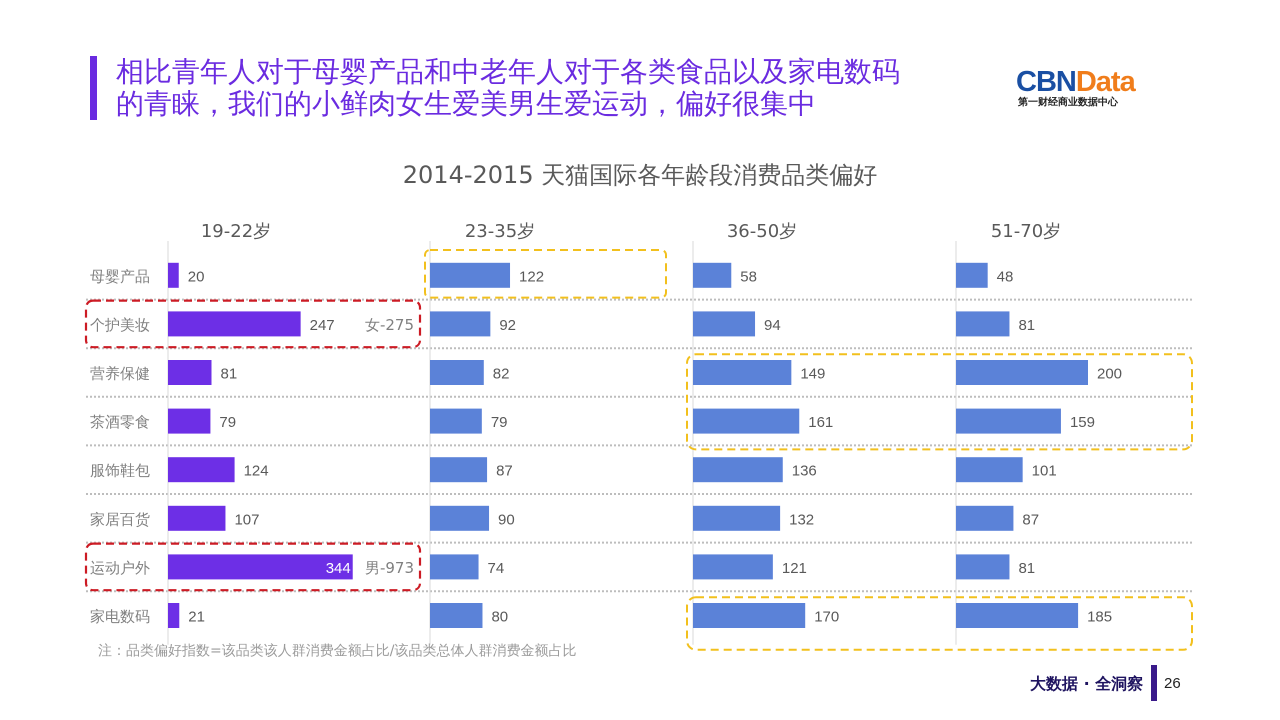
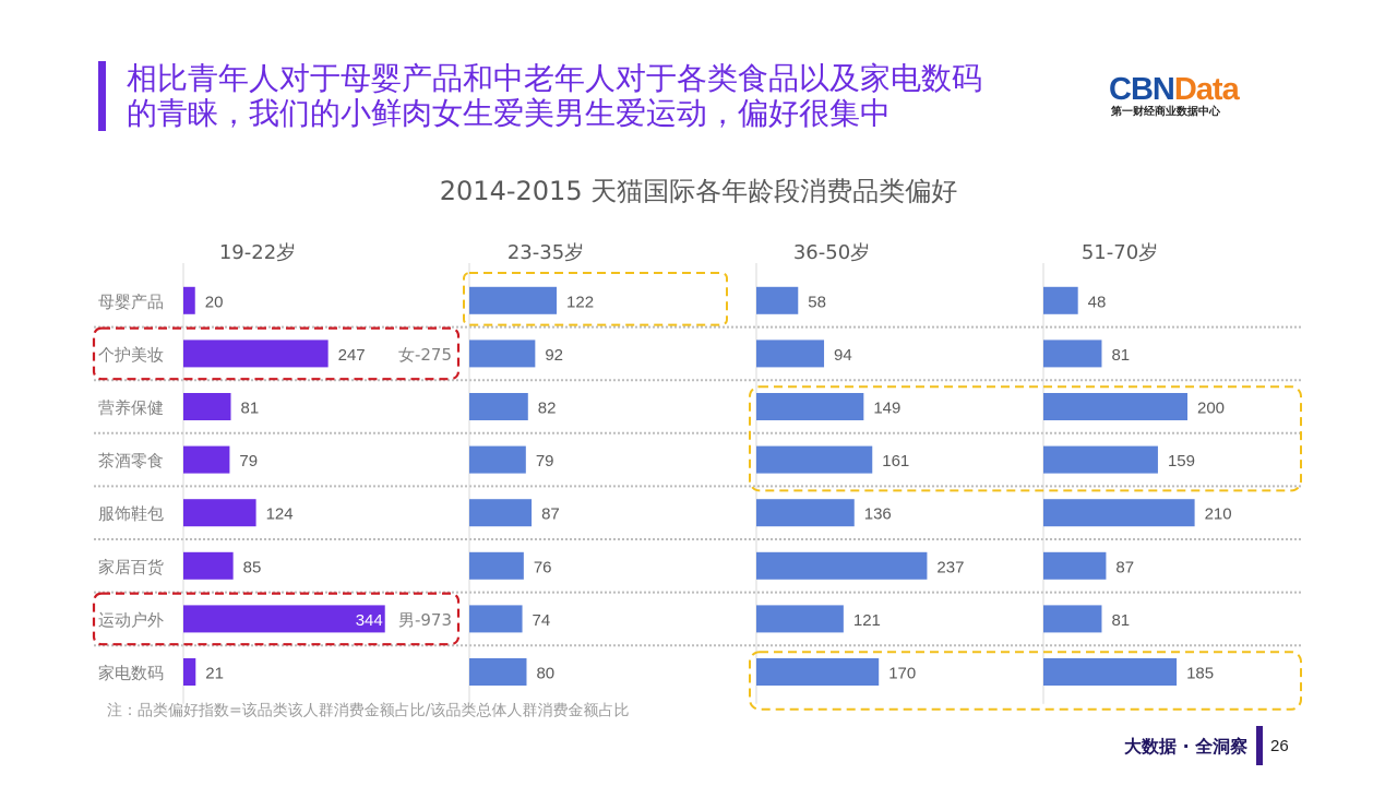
51-70岁/服饰鞋包: 101 -> 210
19-22岁/家居百货: 107 -> 85
23-35岁/家居百货: 90 -> 76
36-50岁/家居百货: 132 -> 237
